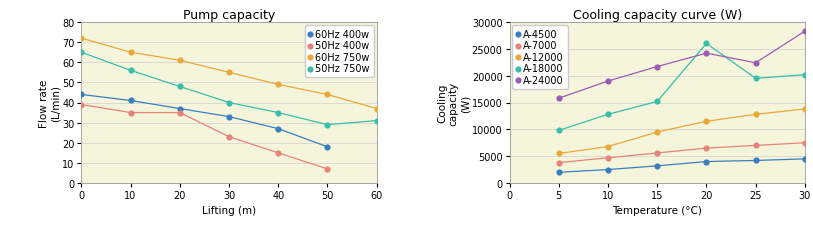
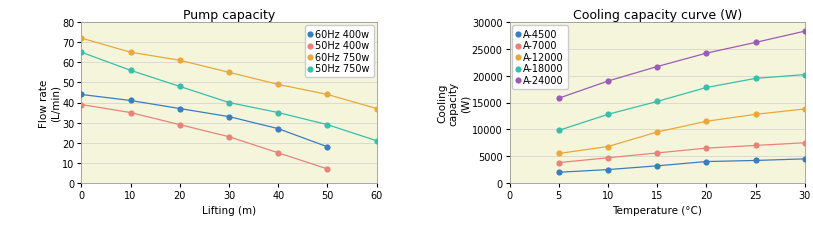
Pump capacity/50Hz 400w/20: 35 -> 29
Pump capacity/50Hz 750w/60: 31 -> 21
Cooling capacity curve (W)/A-18000/20: 26000 -> 17800
Cooling capacity curve (W)/A-24000/25: 22400 -> 26200
